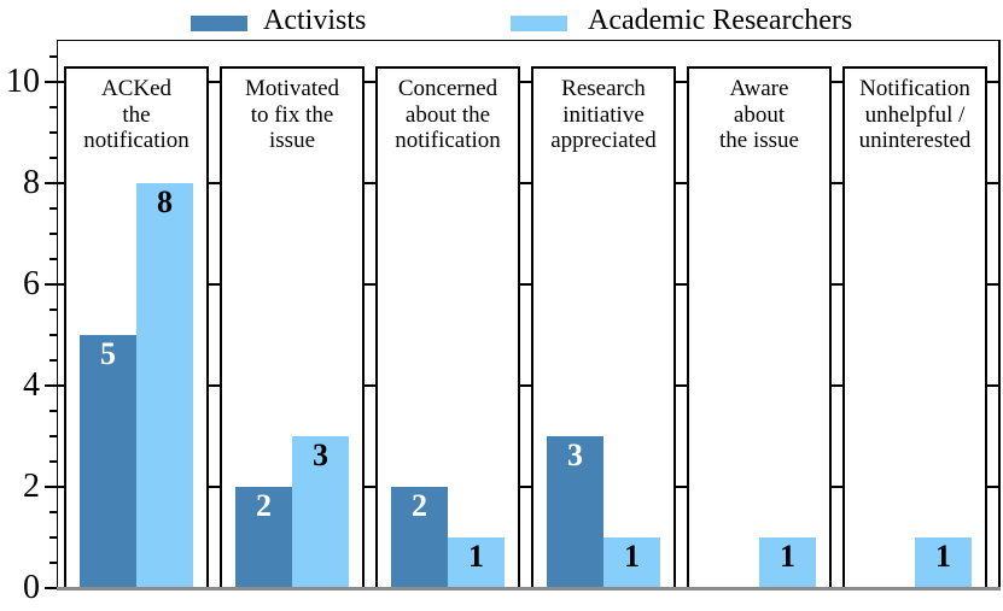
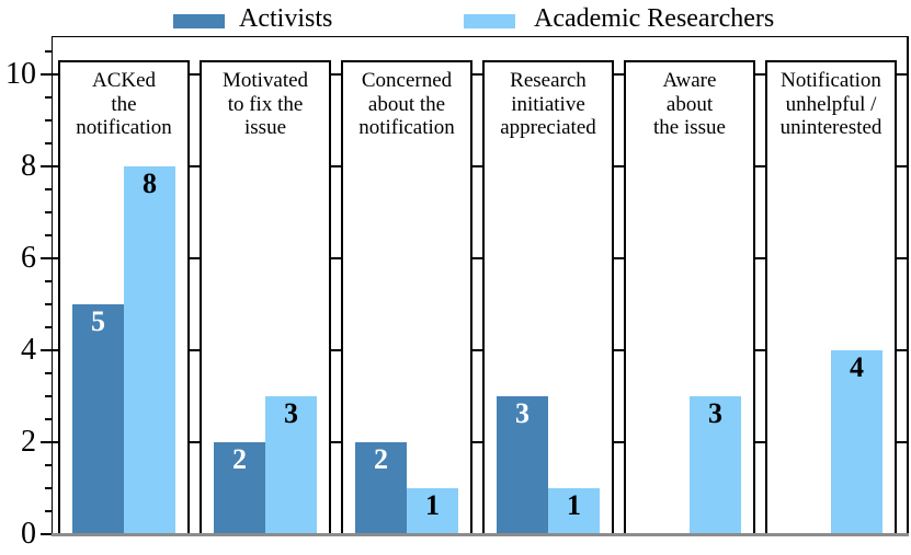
Academic Researchers/Aware about the issue: 1 -> 3
Academic Researchers/Notification unhelpful / uninterested: 1 -> 4
